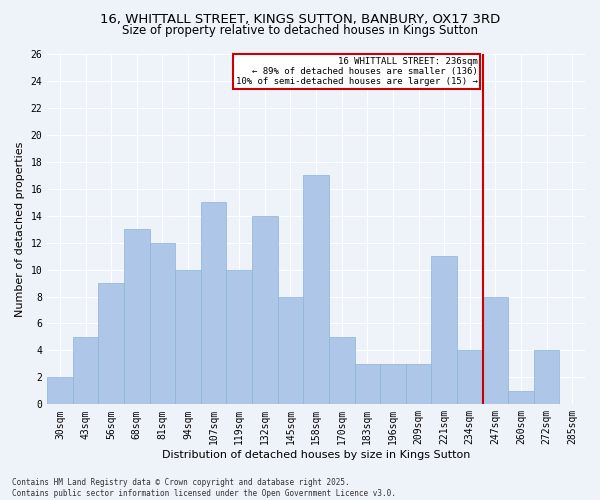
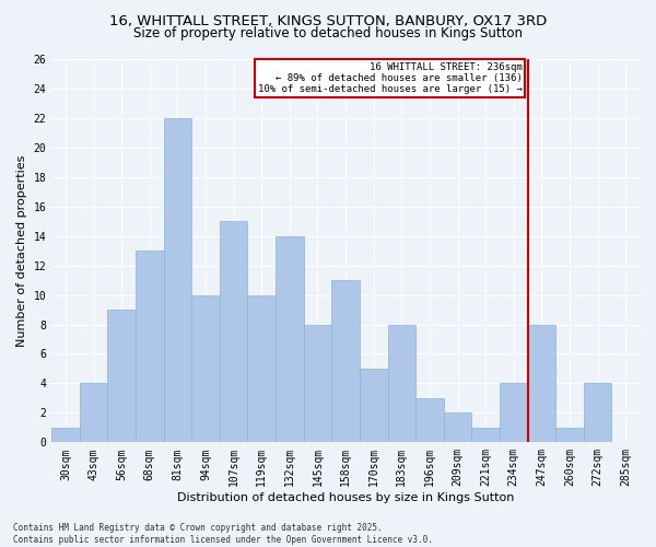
30sqm: 2 -> 1
43sqm: 5 -> 4
81sqm: 12 -> 22
158sqm: 17 -> 11
183sqm: 3 -> 8
209sqm: 3 -> 2
221sqm: 11 -> 1
